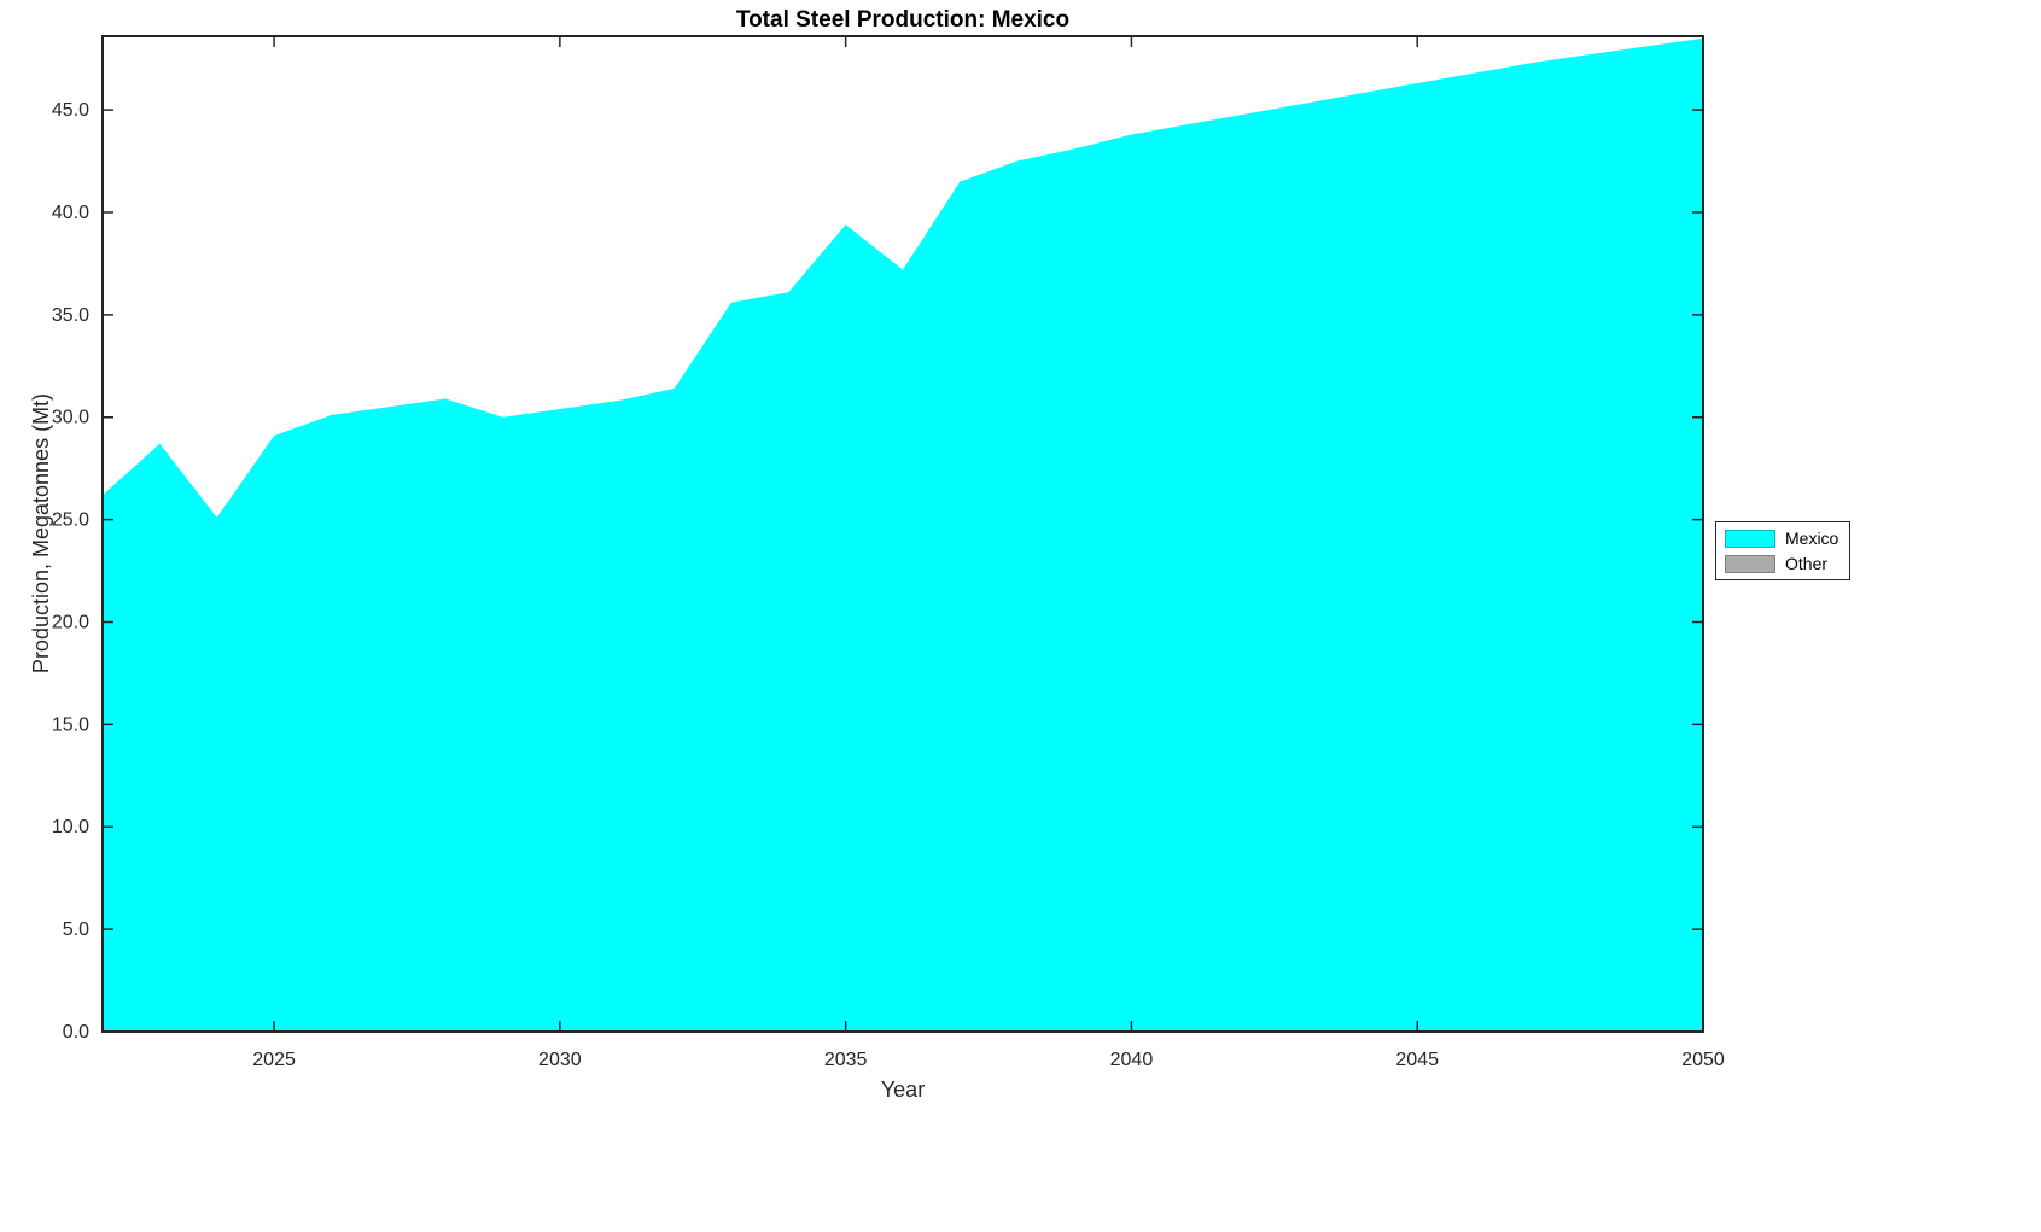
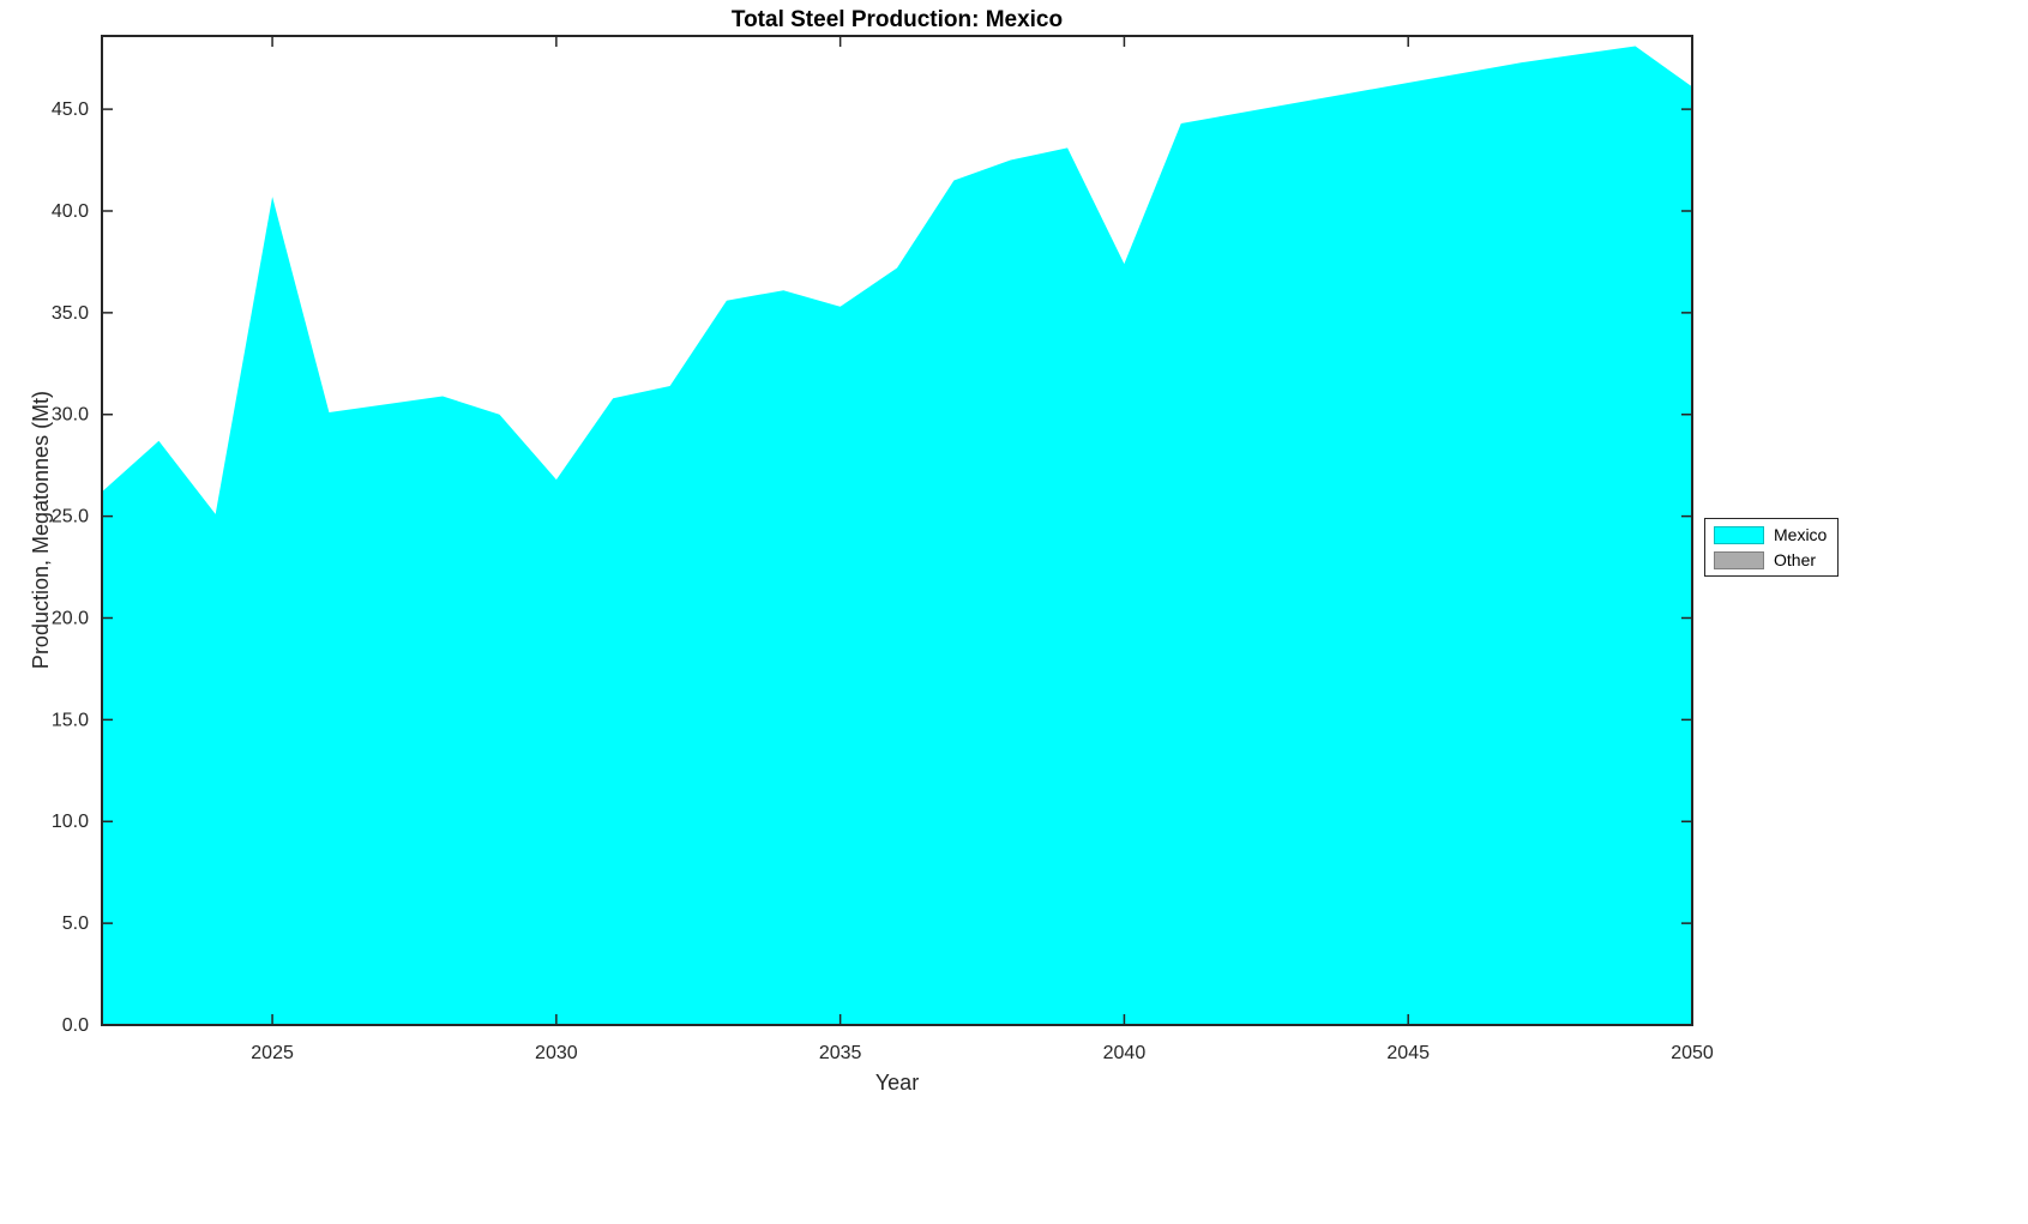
2025: 29.1 -> 40.7
2030: 30.4 -> 26.8
2035: 39.4 -> 35.3
2040: 43.8 -> 37.4
2050: 48.5 -> 46.1
